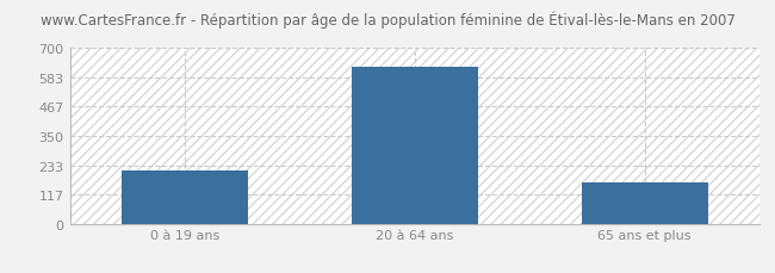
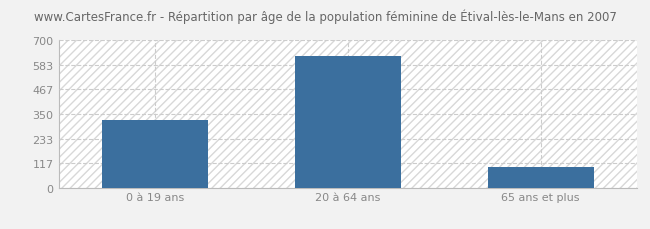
0 à 19 ans: 210 -> 320
65 ans et plus: 165 -> 100
